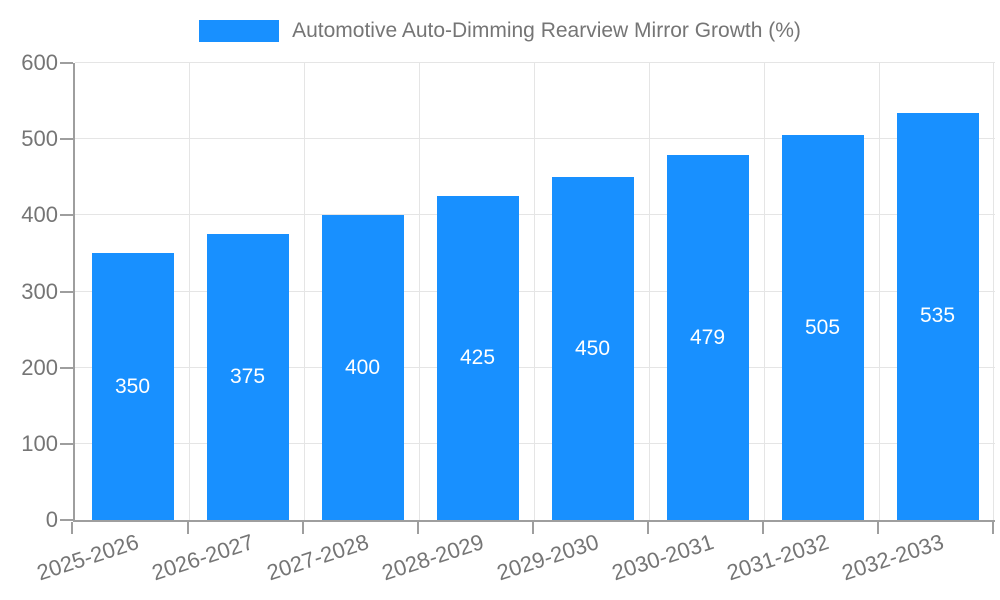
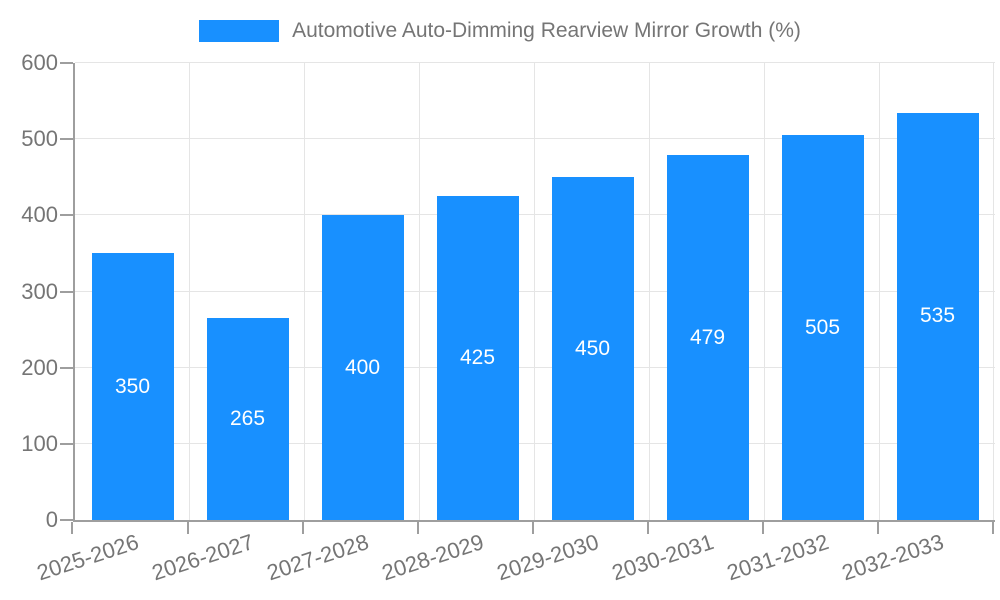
2026-2027: 375 -> 265
